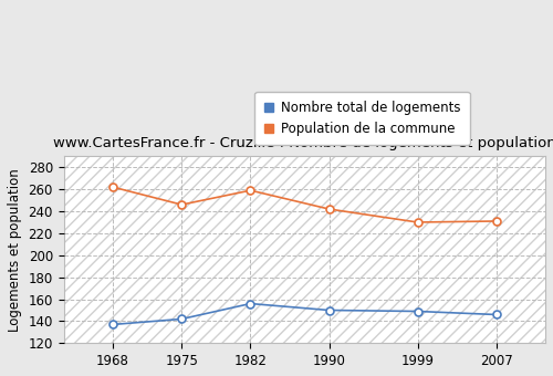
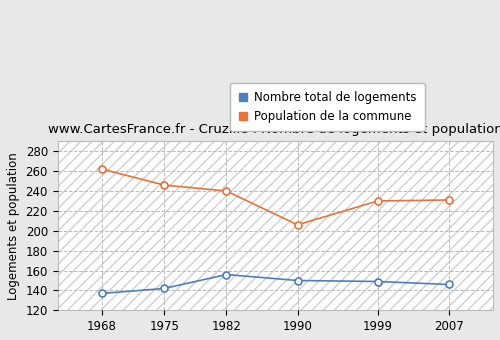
Population de la commune/1982: 259 -> 240
Population de la commune/1990: 242 -> 206
